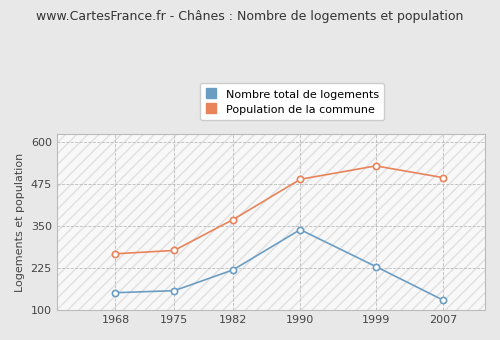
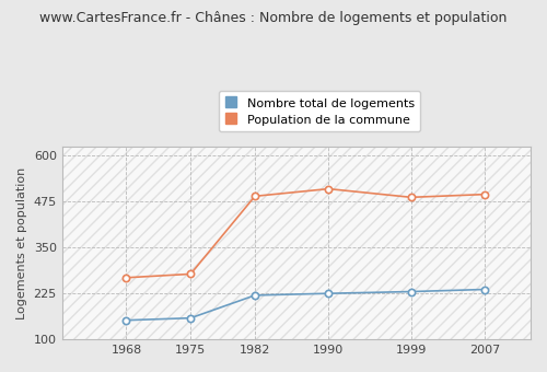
Population de la commune/1982: 370 -> 490
Nombre total de logements/1990: 340 -> 225
Population de la commune/1990: 490 -> 510
Population de la commune/1999: 530 -> 487
Nombre total de logements/2007: 130 -> 236
